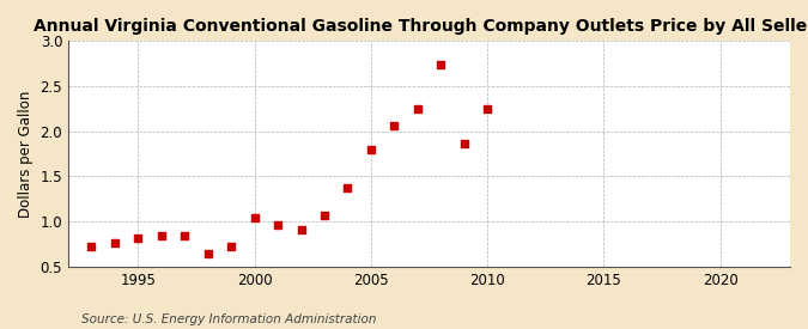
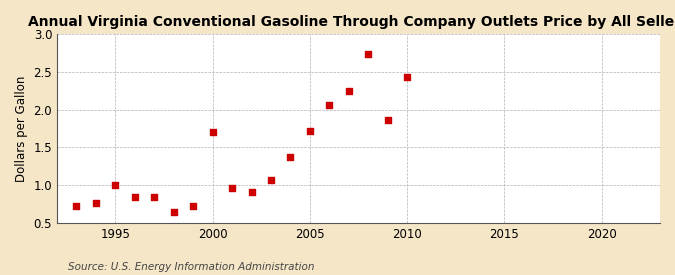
1995: 0.82 -> 1.00
2000: 1.04 -> 1.70
2005: 1.80 -> 1.72
2010: 2.25 -> 2.44
